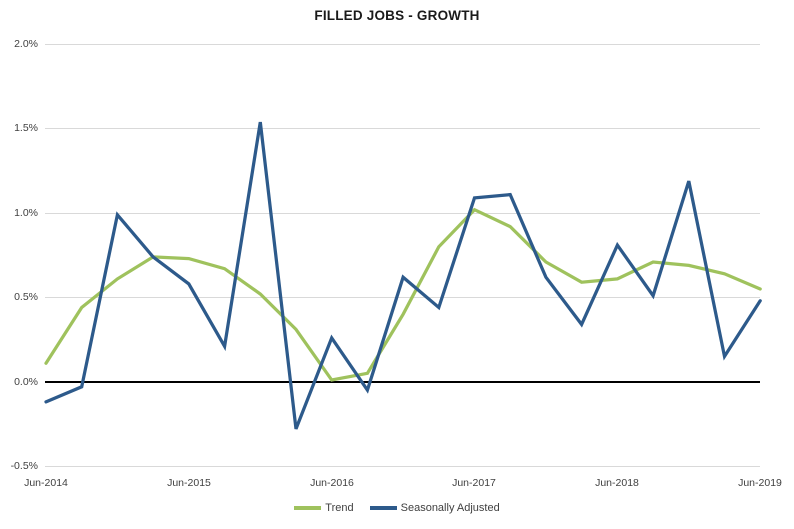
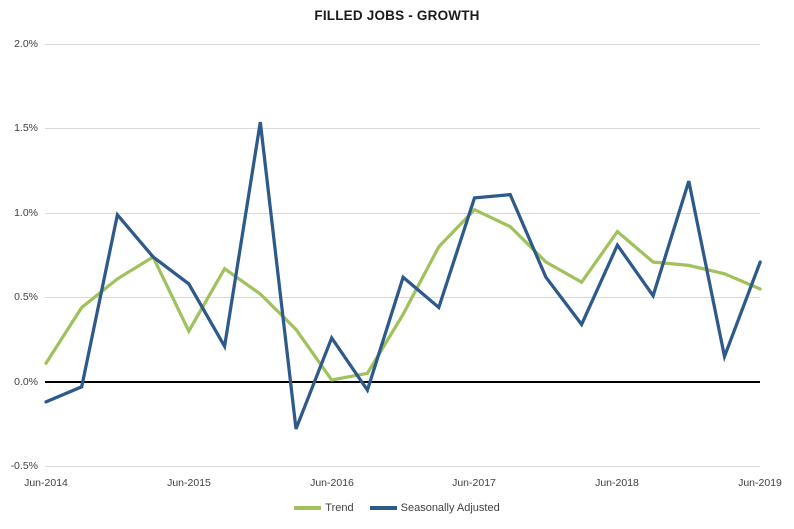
Trend/Jun-2015: 0.73% -> 0.30%
Trend/Jun-2018: 0.61% -> 0.89%
Seasonally Adjusted/Jun-2019: 0.48% -> 0.71%
